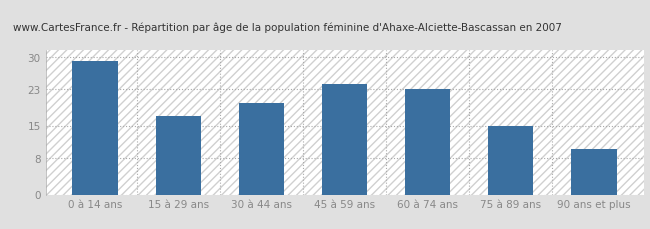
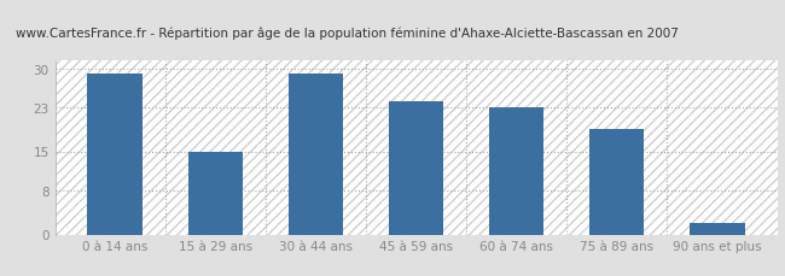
15 à 29 ans: 17 -> 15
30 à 44 ans: 20 -> 29
75 à 89 ans: 15 -> 19
90 ans et plus: 10 -> 2
